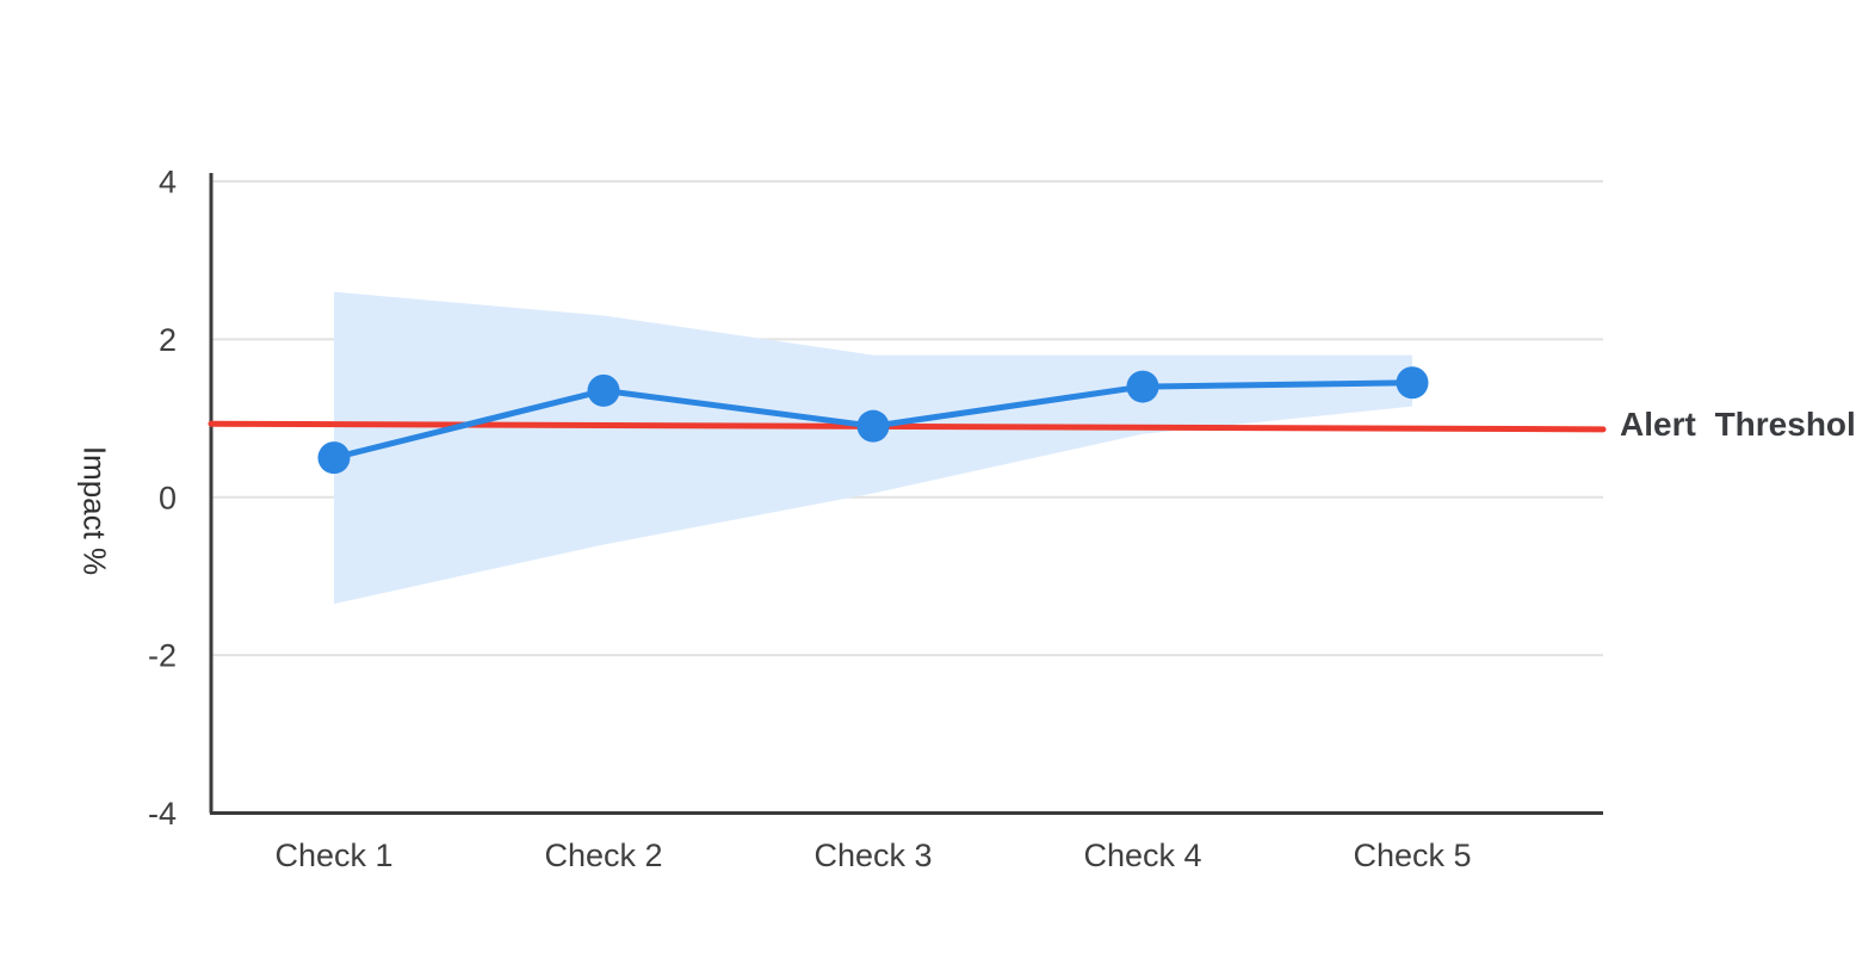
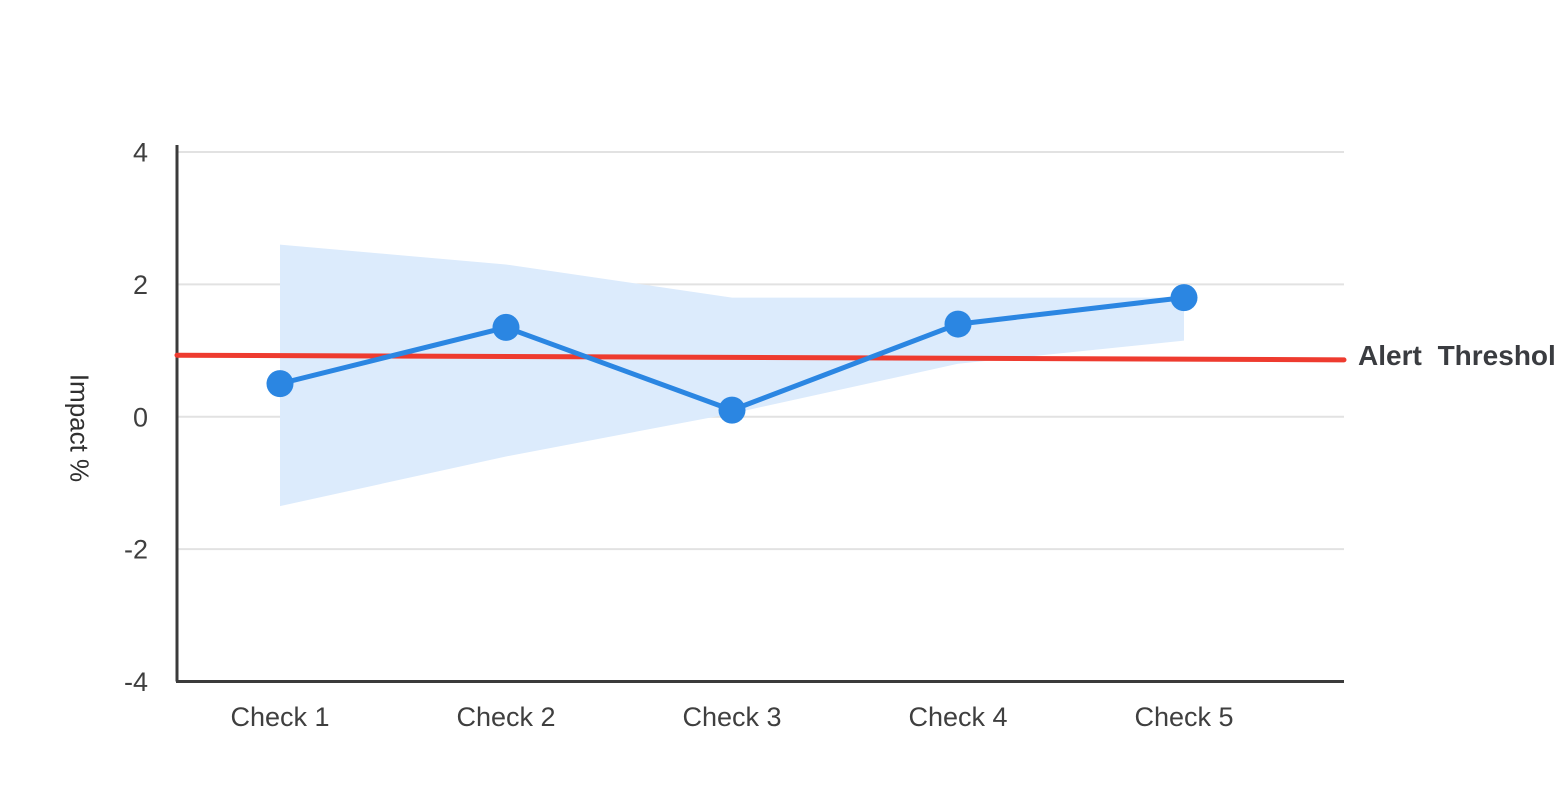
Check 3: 0.9 -> 0.1
Check 5: 1.4 -> 1.8
